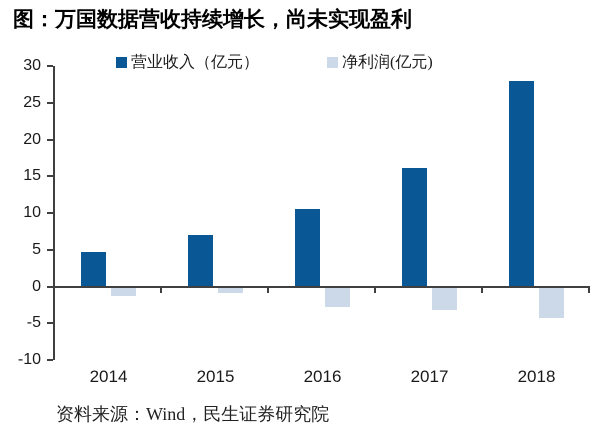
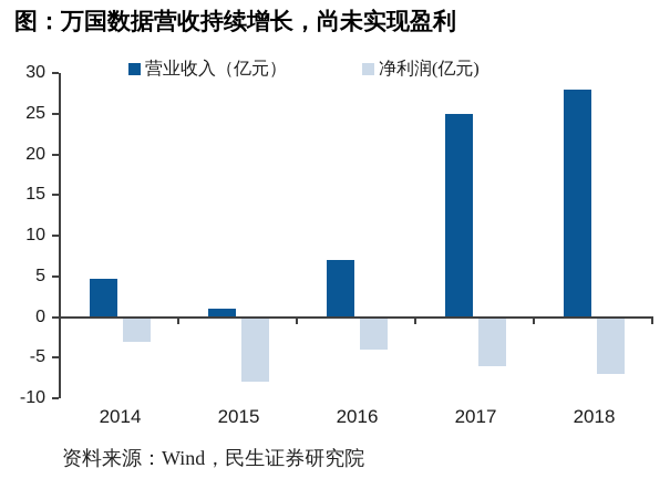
净利润(亿元)/2014: -1 -> -3
营业收入（亿元）/2015: 7 -> 1
净利润(亿元)/2015: -1 -> -8
营业收入（亿元）/2016: 10 -> 7
净利润(亿元)/2016: -3 -> -4
营业收入（亿元）/2017: 16 -> 25
净利润(亿元)/2017: -3 -> -6
净利润(亿元)/2018: -4 -> -7
